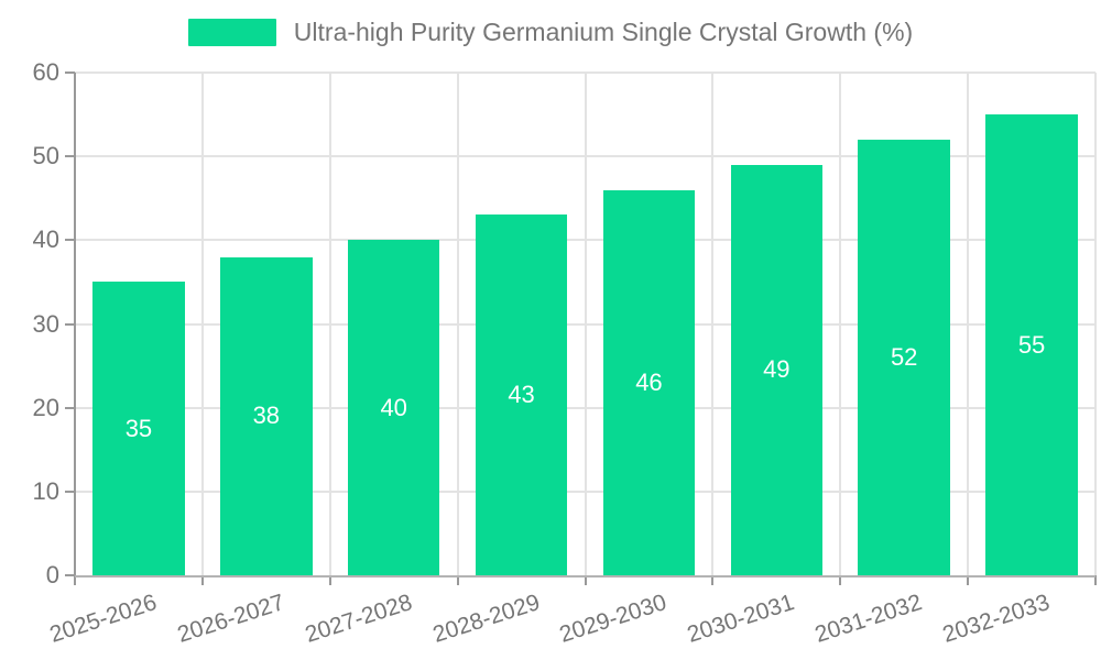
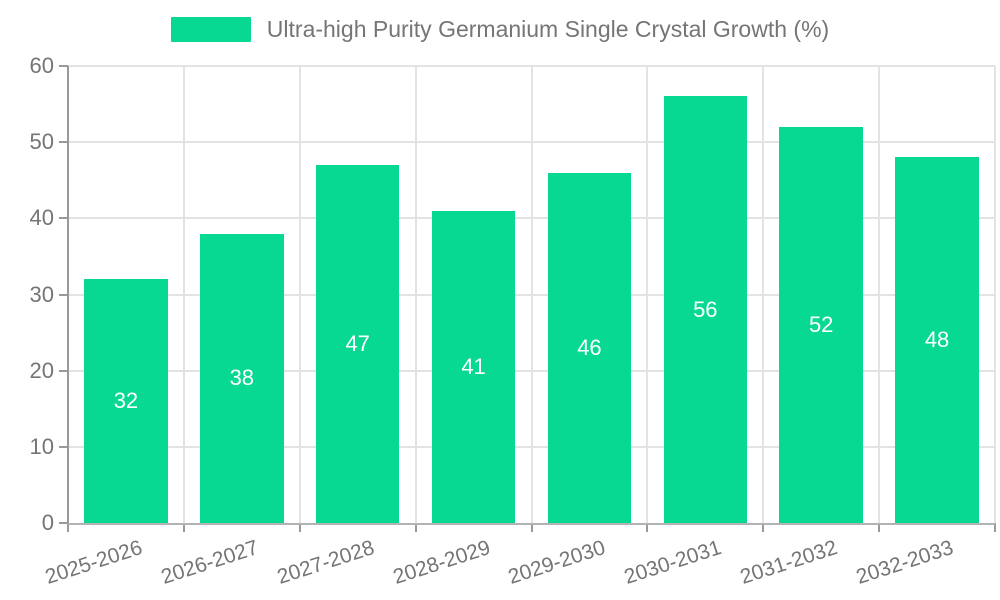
2025-2026: 35 -> 32
2027-2028: 40 -> 47
2028-2029: 43 -> 41
2030-2031: 49 -> 56
2032-2033: 55 -> 48
